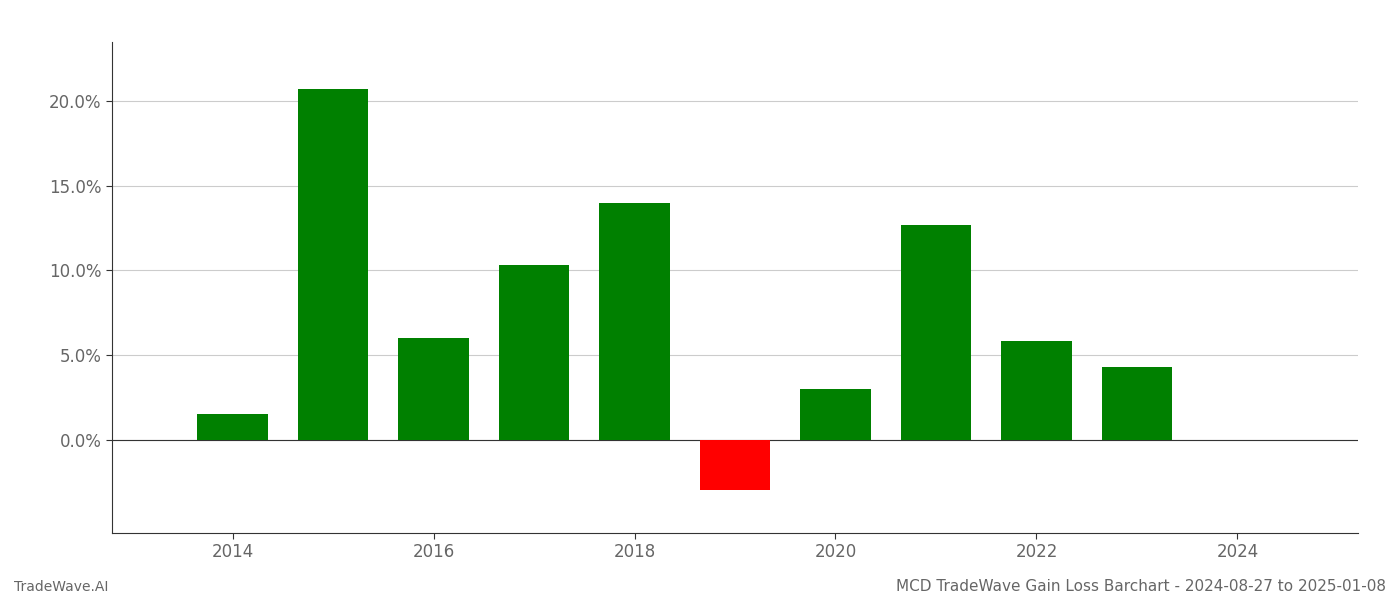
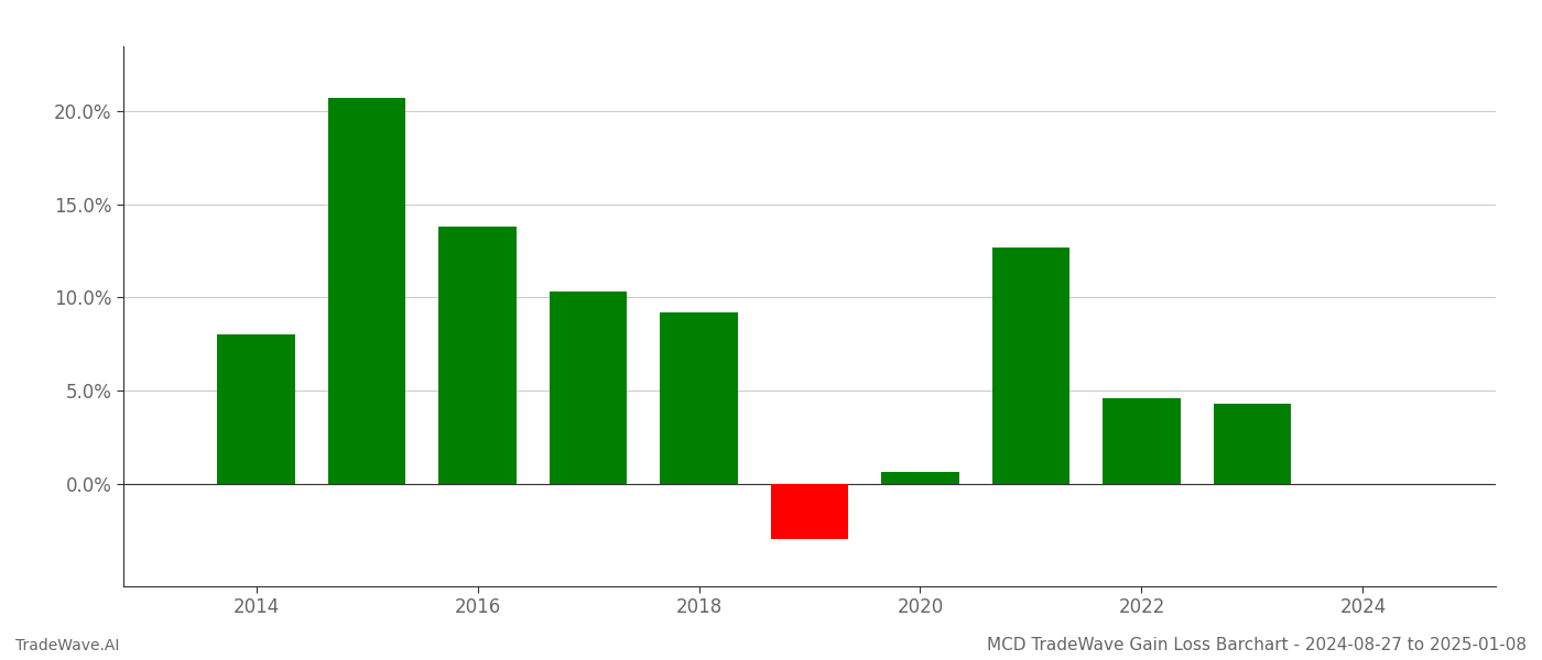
2014: 1.5% -> 8.0%
2016: 6.0% -> 13.8%
2018: 14.0% -> 9.2%
2020: 3.0% -> 0.6%
2022: 5.8% -> 4.6%
